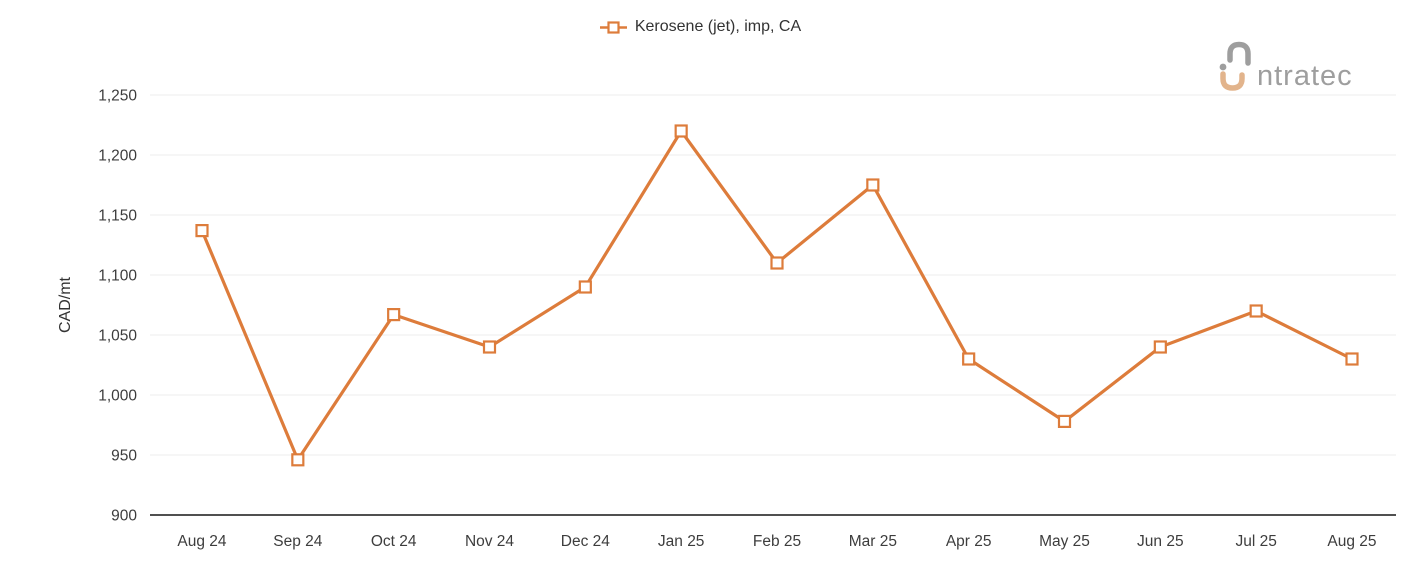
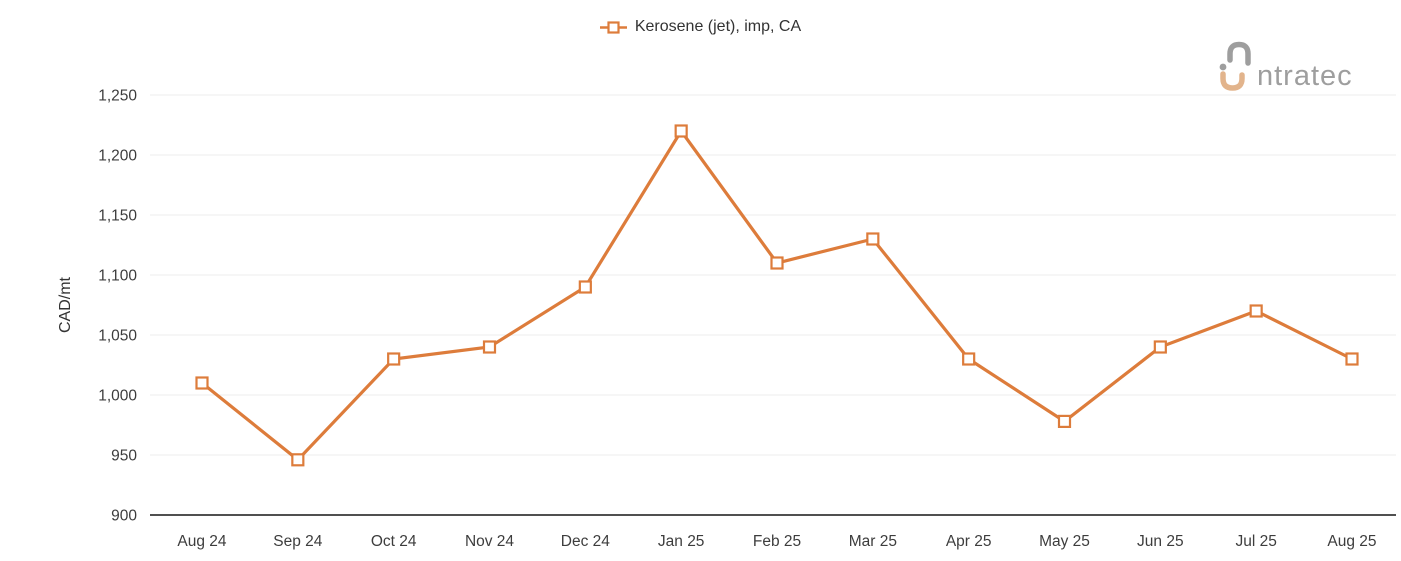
Aug 24: 1137 -> 1010
Oct 24: 1067 -> 1030
Mar 25: 1175 -> 1130
